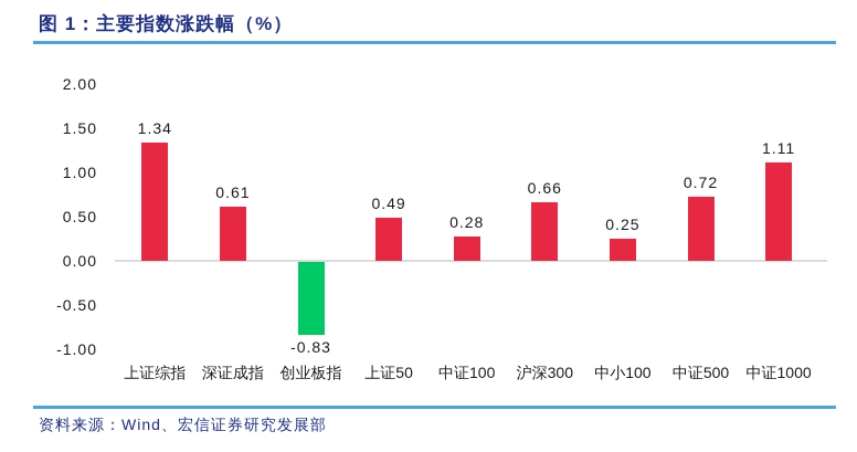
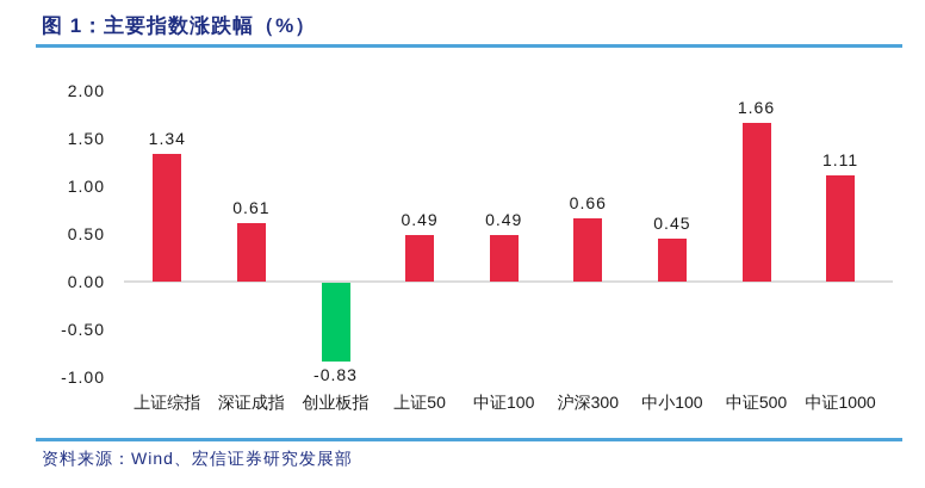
中证100: 0.28 -> 0.49
中小100: 0.25 -> 0.45
中证500: 0.72 -> 1.66
